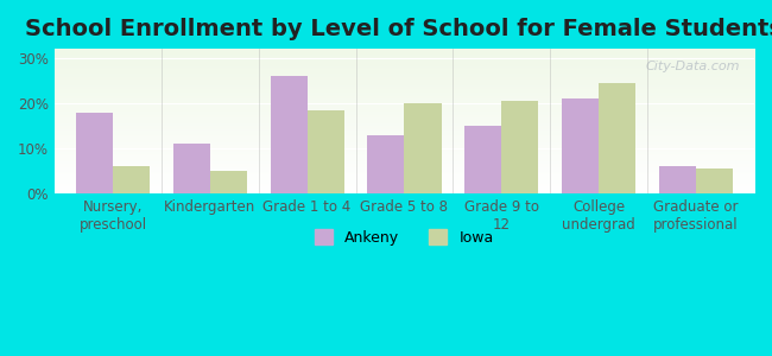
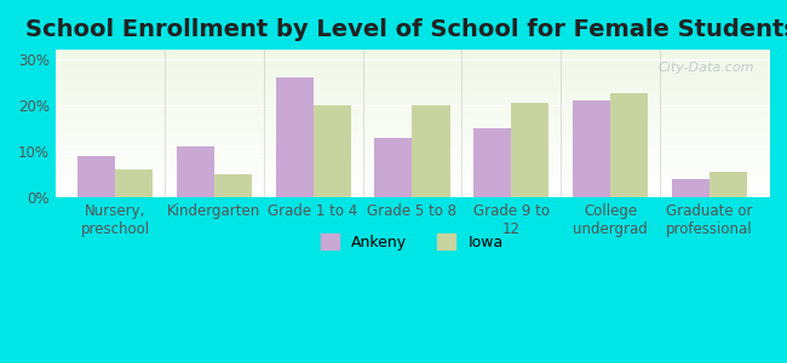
Ankeny/Nursery, preschool: 18% -> 9%
Iowa/Grade 1 to 4: 18.5% -> 20.0%
Iowa/College undergrad: 24.5% -> 22.5%
Ankeny/Graduate or professional: 6% -> 4%
